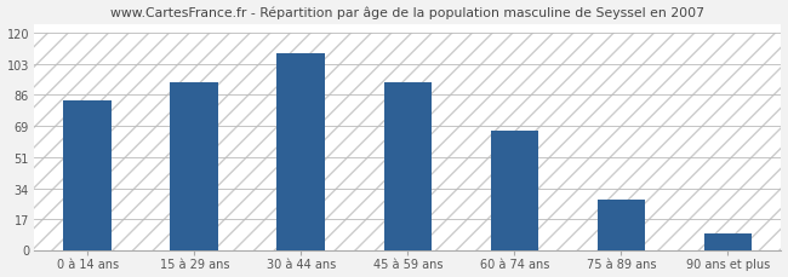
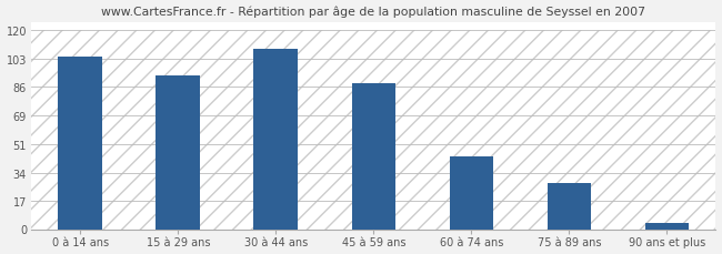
0 à 14 ans: 83 -> 104
45 à 59 ans: 93 -> 88
60 à 74 ans: 66 -> 44
90 ans et plus: 9 -> 4
